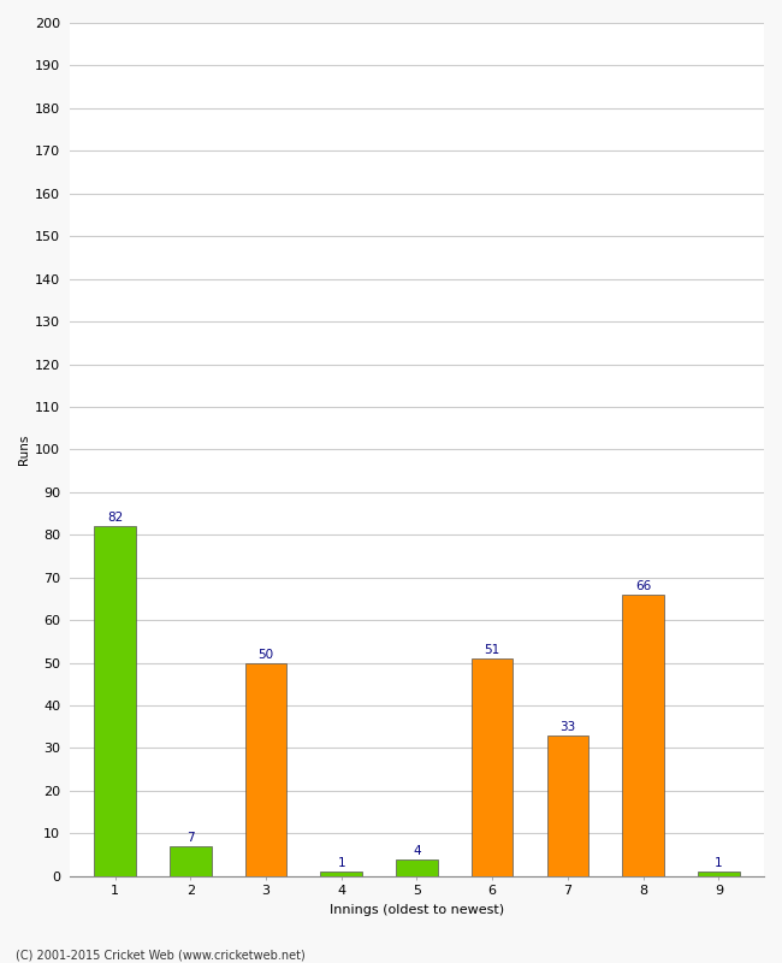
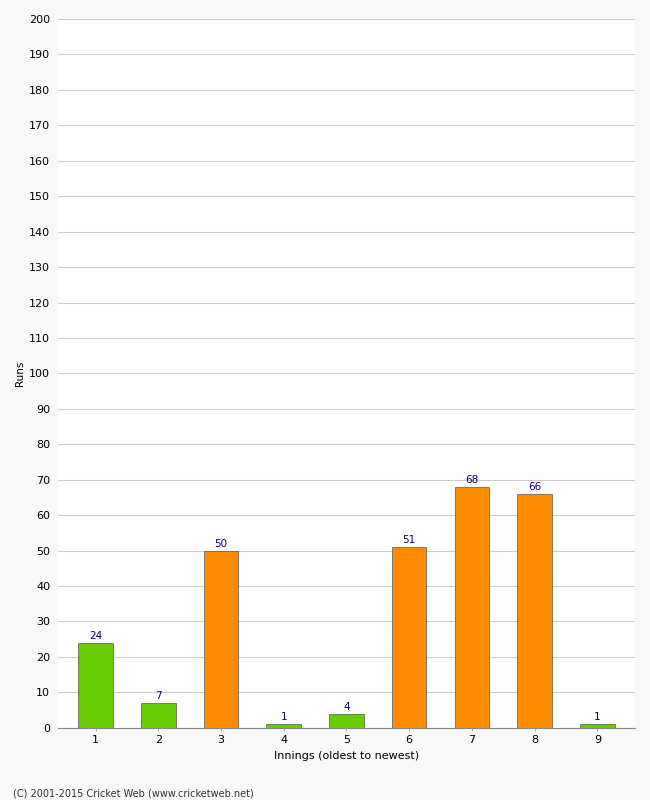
1: 82 -> 24
7: 33 -> 68
